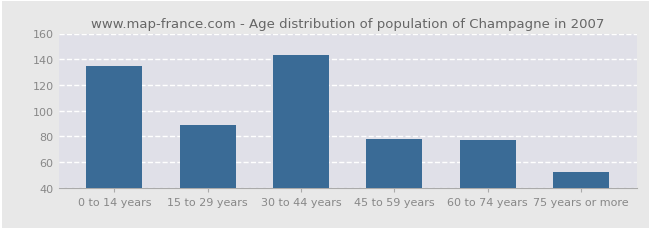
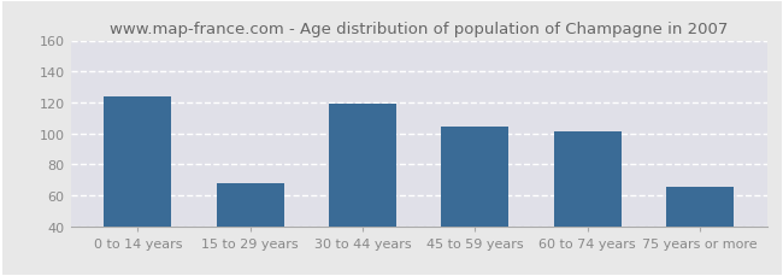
0 to 14 years: 135 -> 124
15 to 29 years: 89 -> 68
30 to 44 years: 143 -> 119
45 to 59 years: 78 -> 104
60 to 74 years: 77 -> 101
75 years or more: 52 -> 65
